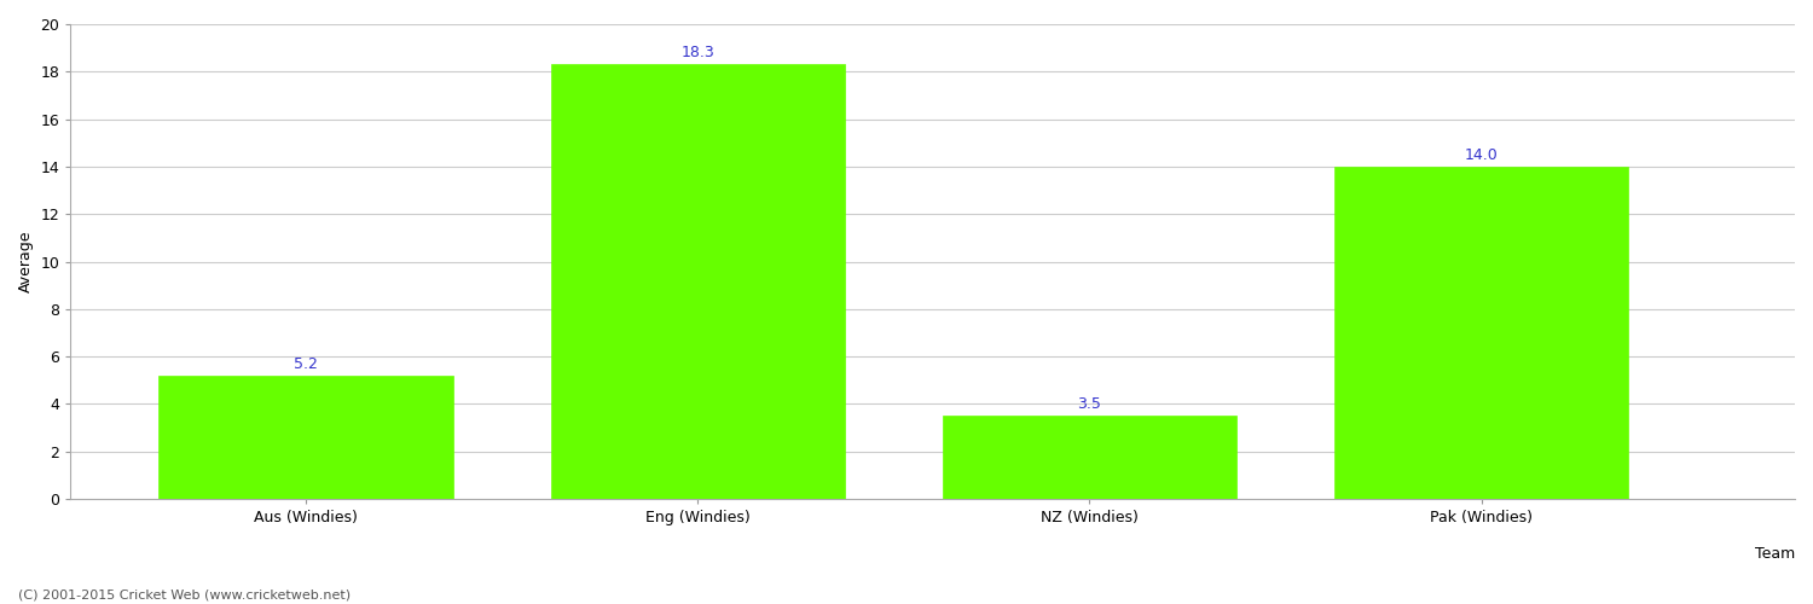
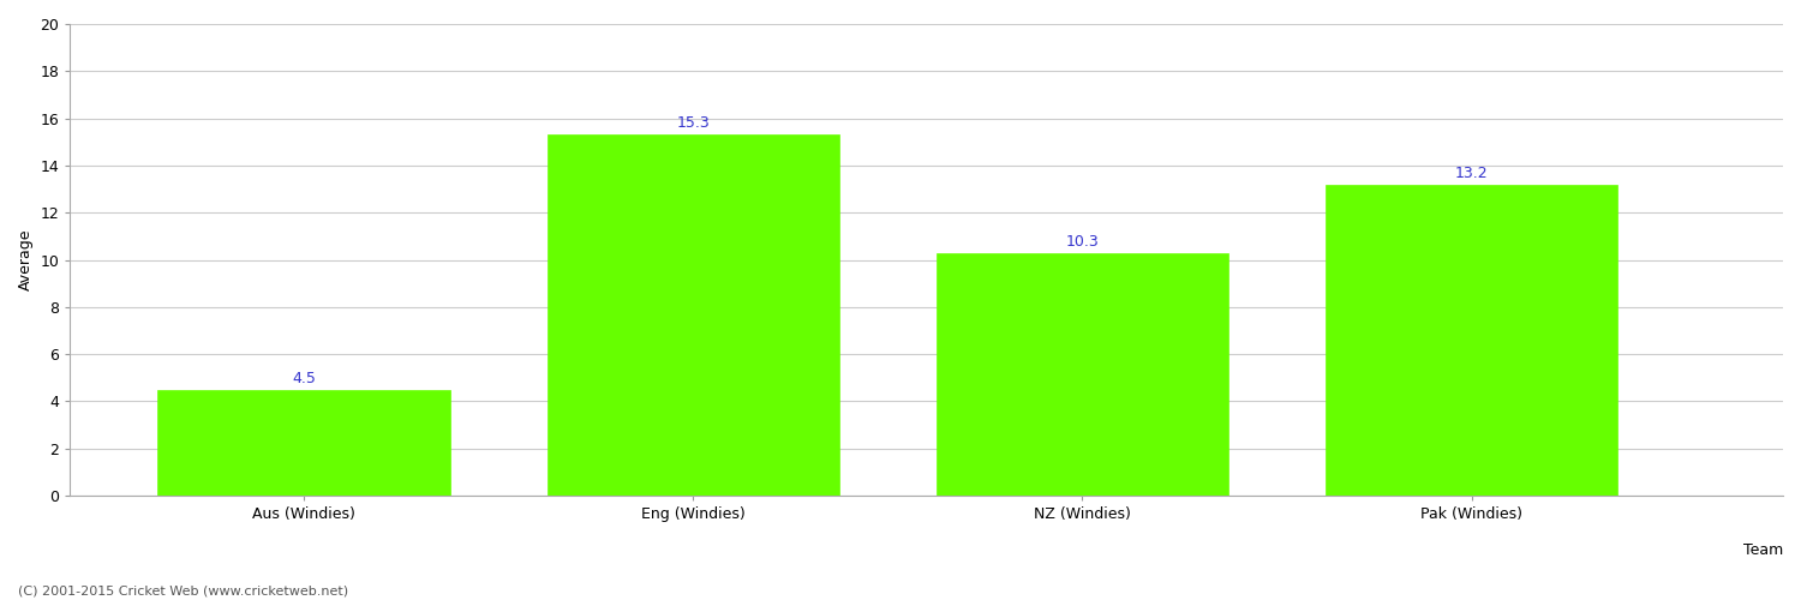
Aus (Windies): 5.2 -> 4.5
Eng (Windies): 18.3 -> 15.3
NZ (Windies): 3.5 -> 10.3
Pak (Windies): 14.0 -> 13.2
